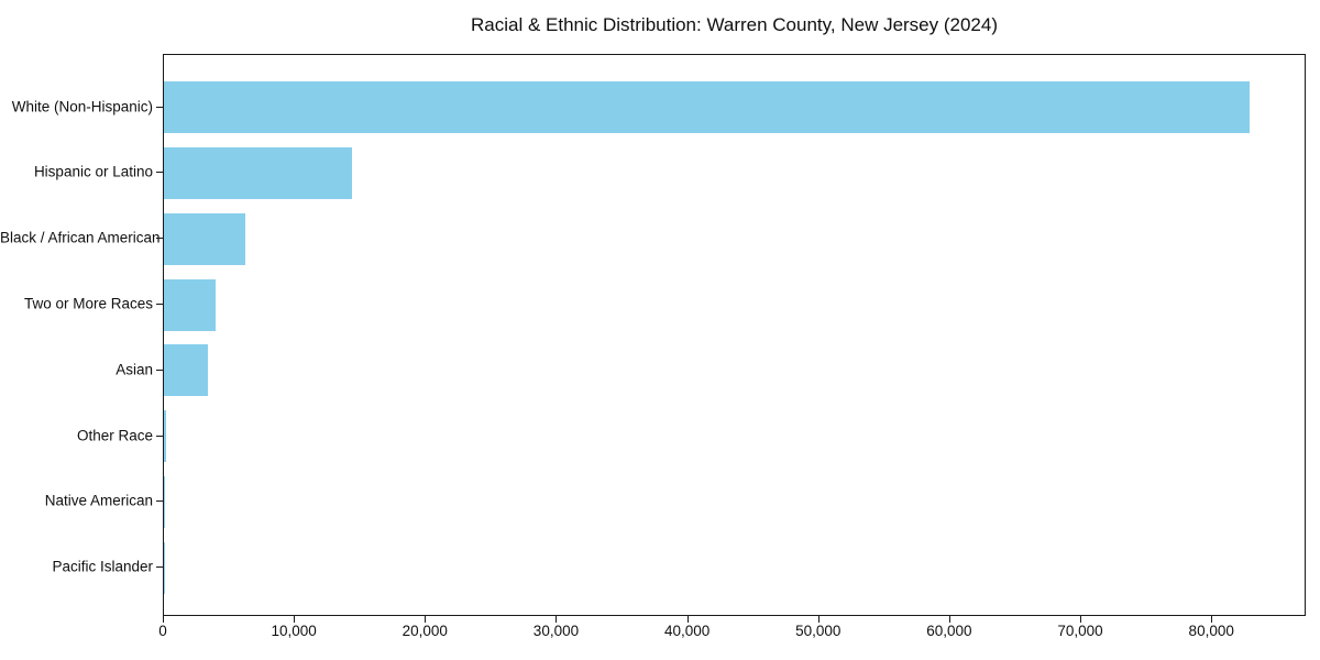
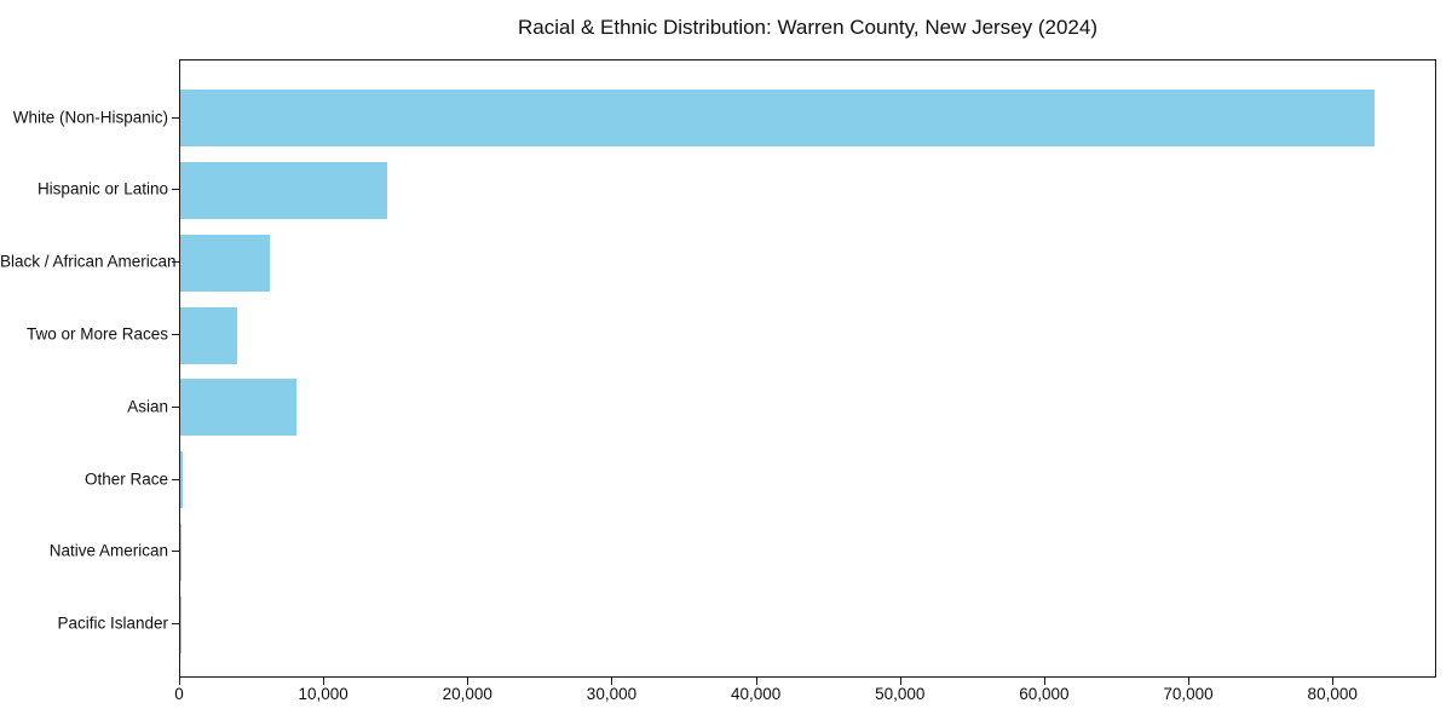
Asian: 3400 -> 8100
